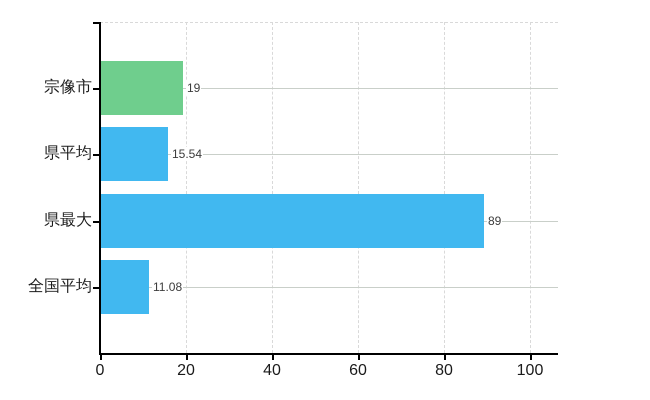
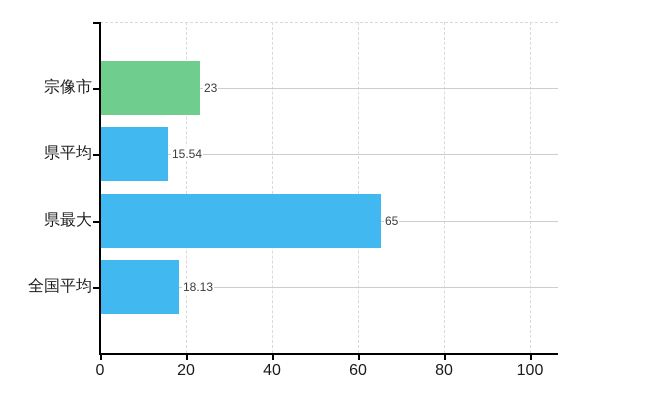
宗像市: 19 -> 23
県最大: 89 -> 65
全国平均: 11.08 -> 18.13
